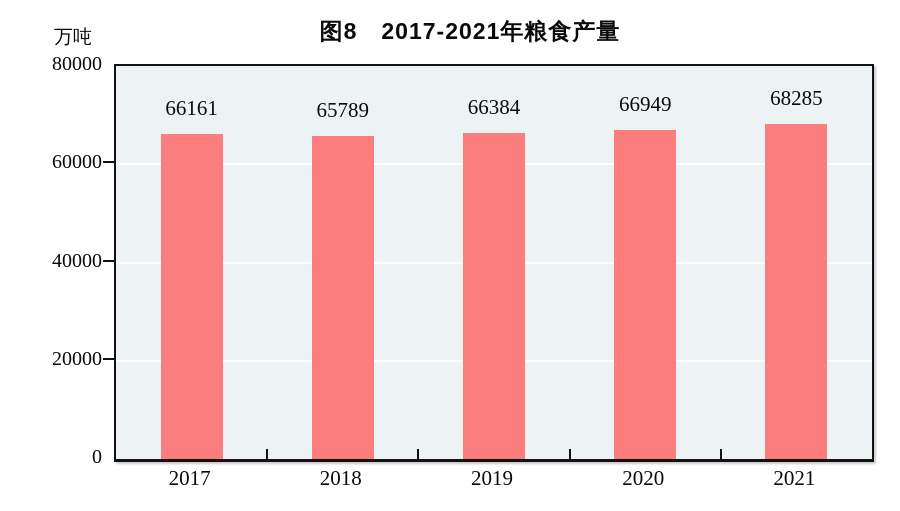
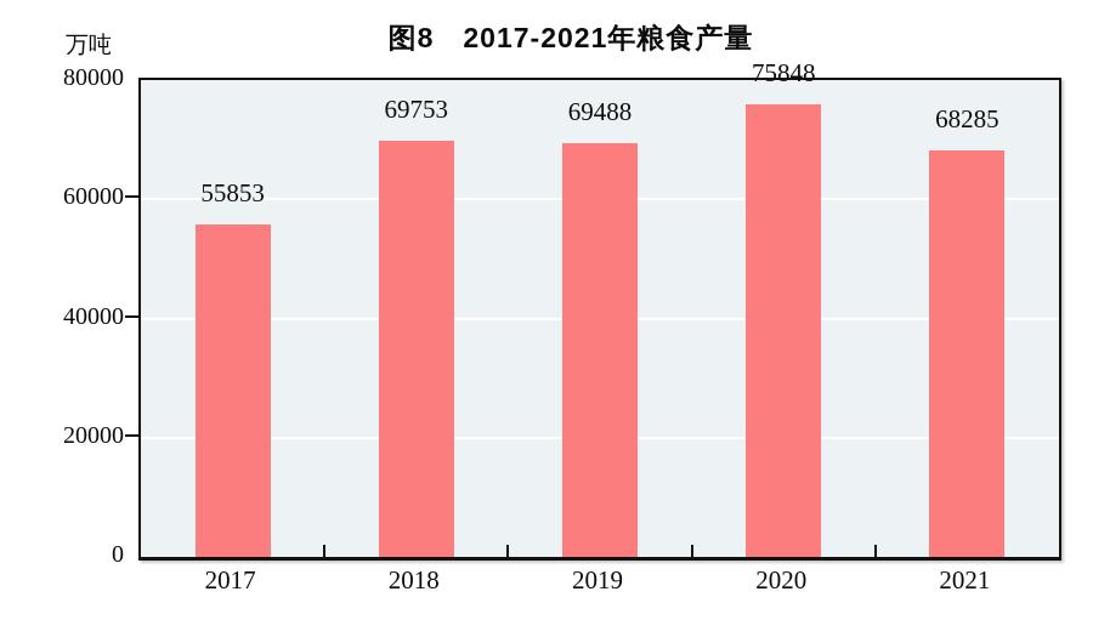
2017: 66161 -> 55853
2018: 65789 -> 69753
2019: 66384 -> 69488
2020: 66949 -> 75848
